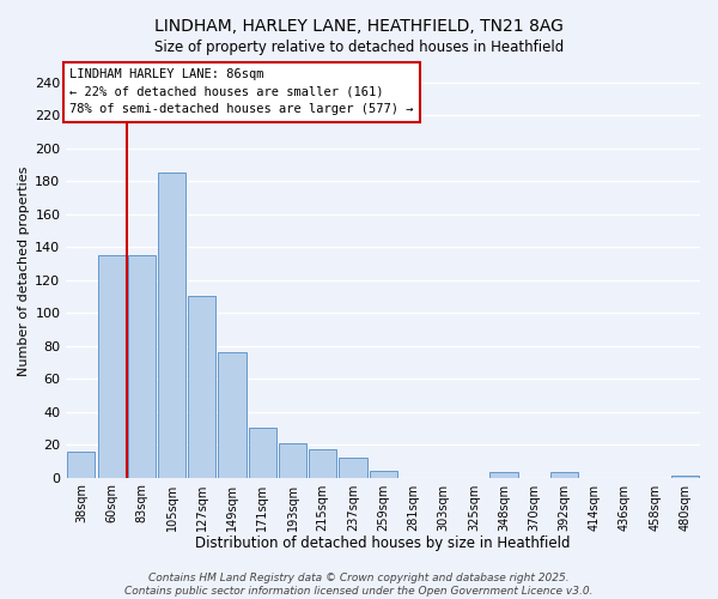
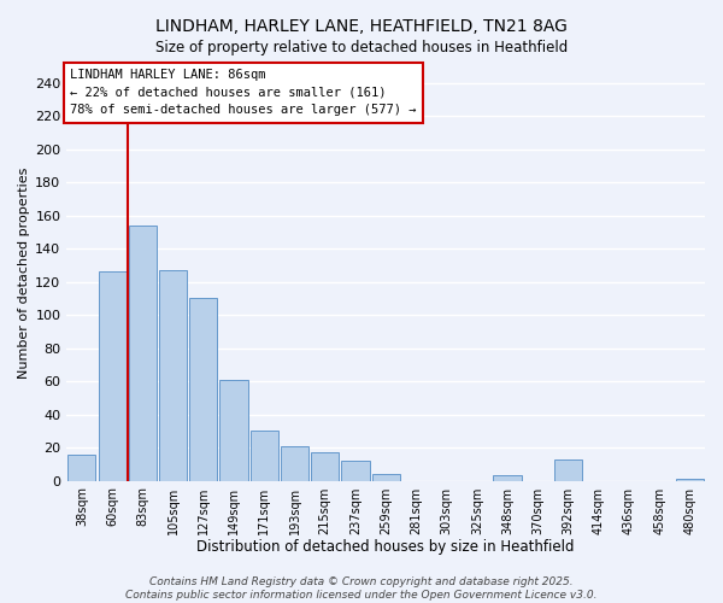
60sqm: 135 -> 126
83sqm: 135 -> 154
105sqm: 185 -> 127
149sqm: 76 -> 61
392sqm: 3 -> 13
